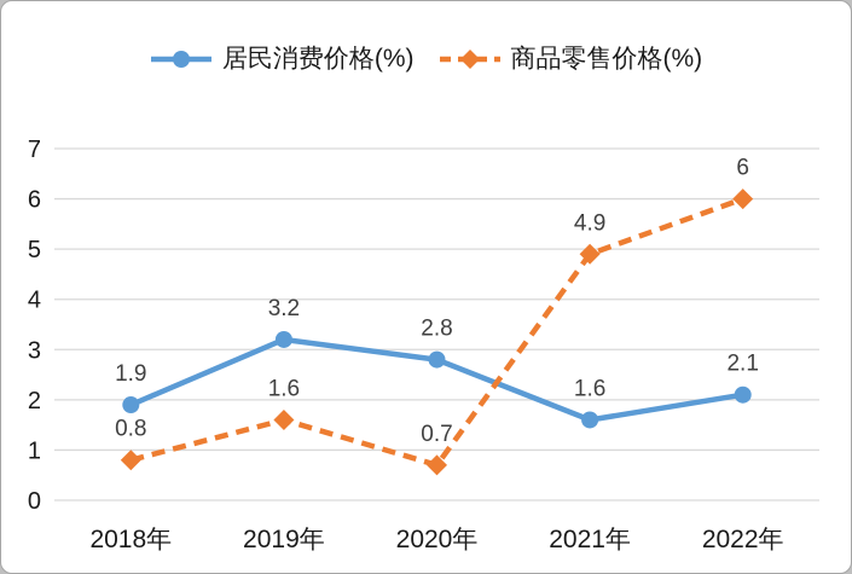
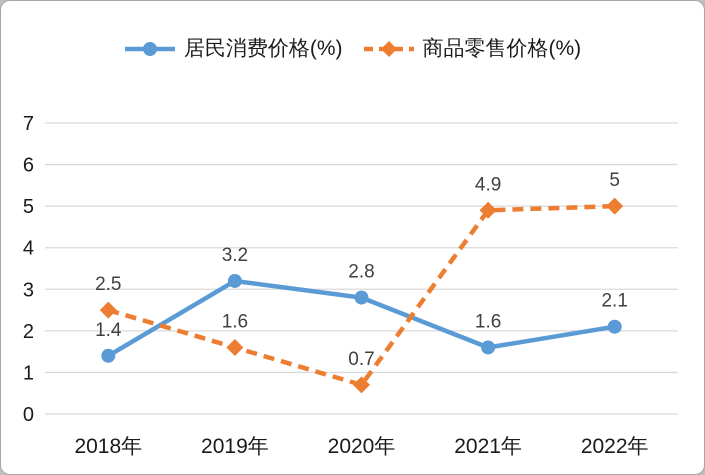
居民消费价格(%)/2018年: 1.9 -> 1.4
商品零售价格(%)/2018年: 0.8 -> 2.5
商品零售价格(%)/2022年: 6 -> 5
